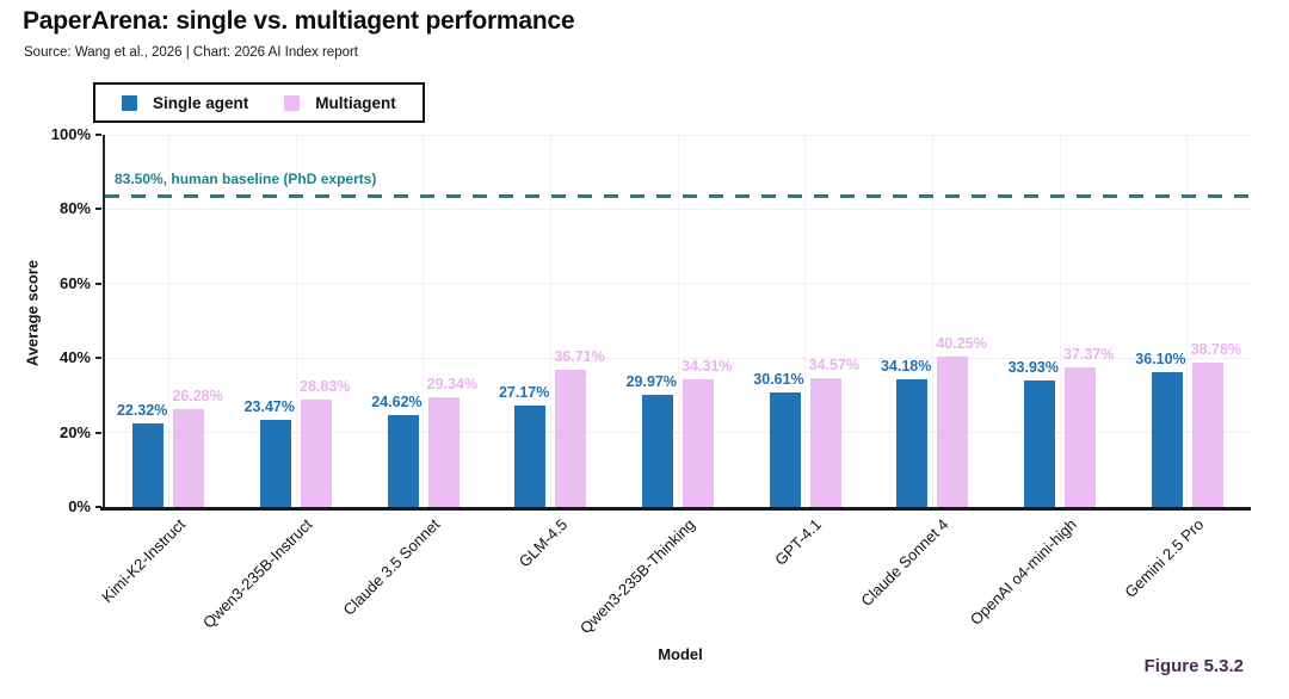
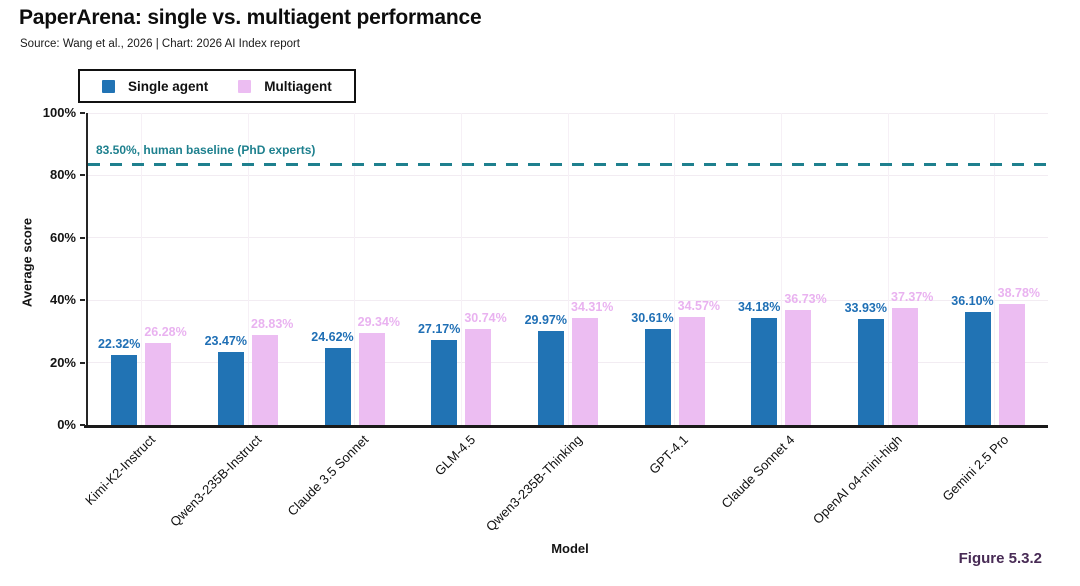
Multiagent/GLM-4.5: 36.71% -> 30.74%
Multiagent/Claude Sonnet 4: 40.25% -> 36.73%
